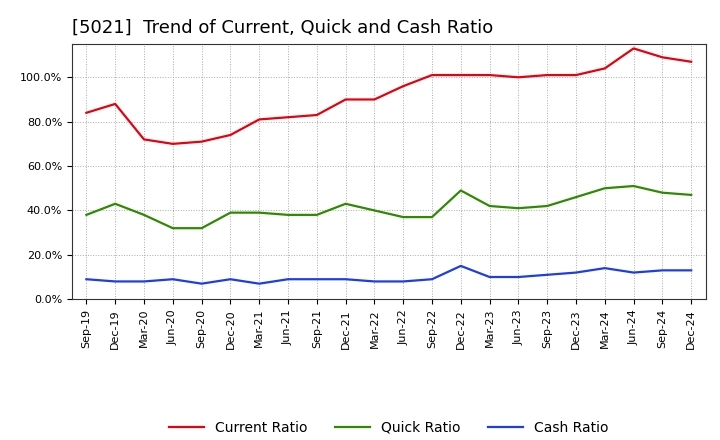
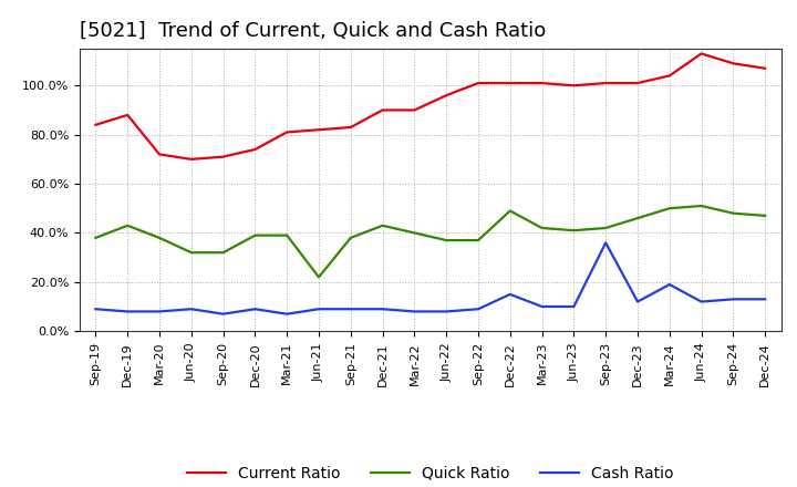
Quick Ratio/Jun-21: 38% -> 22%
Cash Ratio/Sep-23: 11% -> 36%
Cash Ratio/Mar-24: 14% -> 19%
